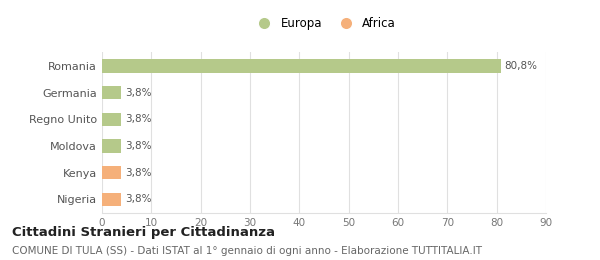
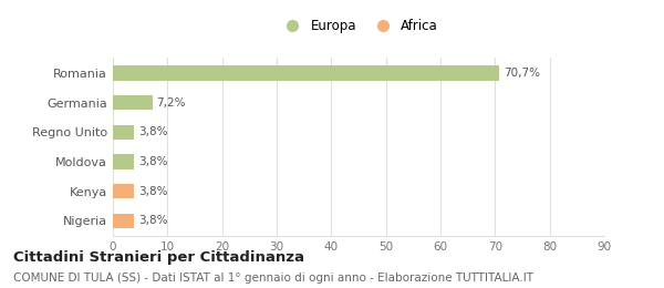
Romania: 80,8% -> 70,7%
Germania: 3,8% -> 7,2%
